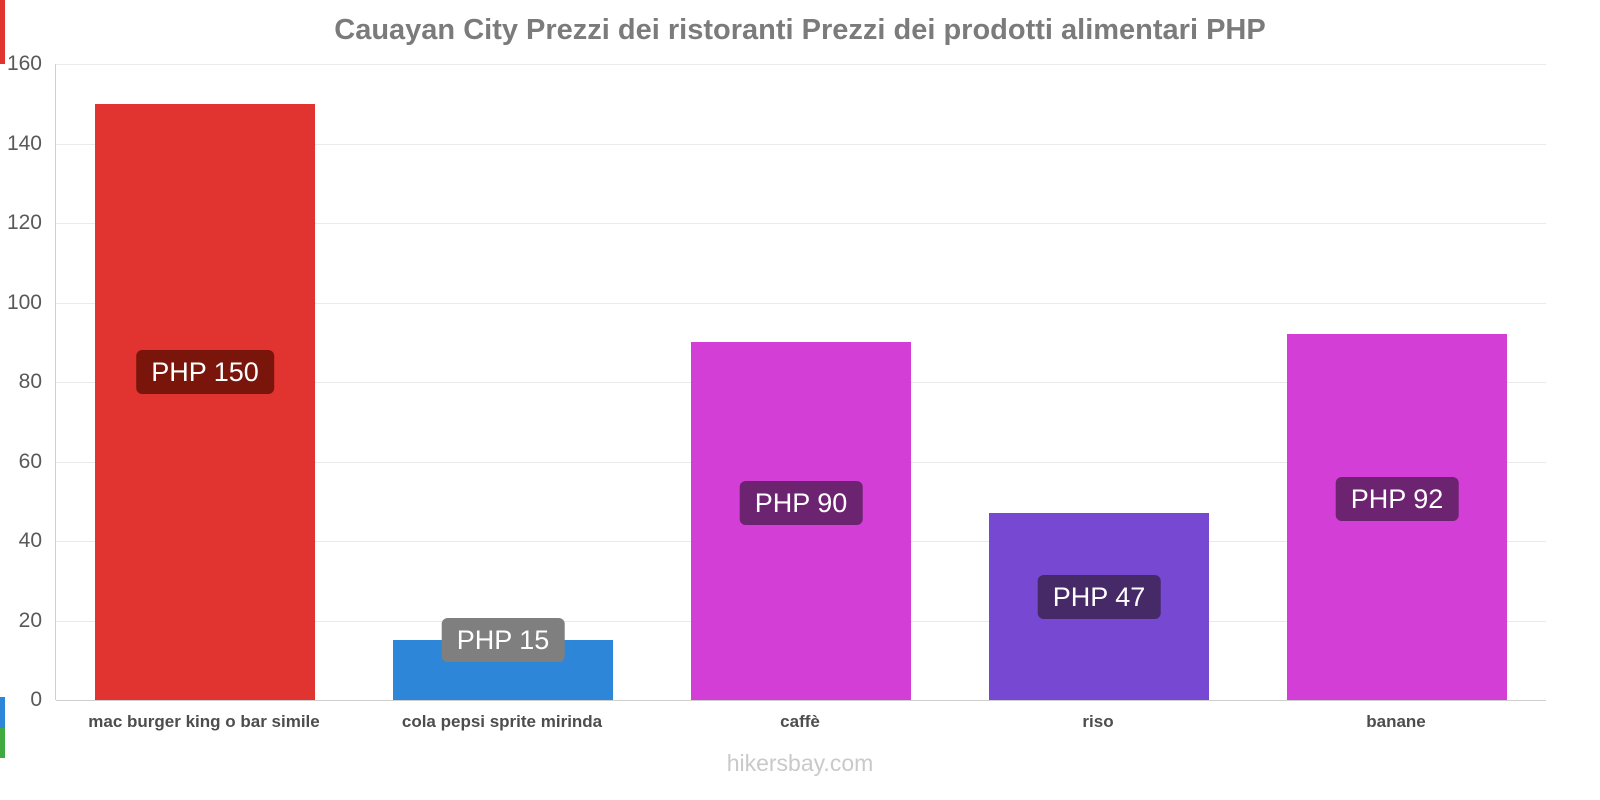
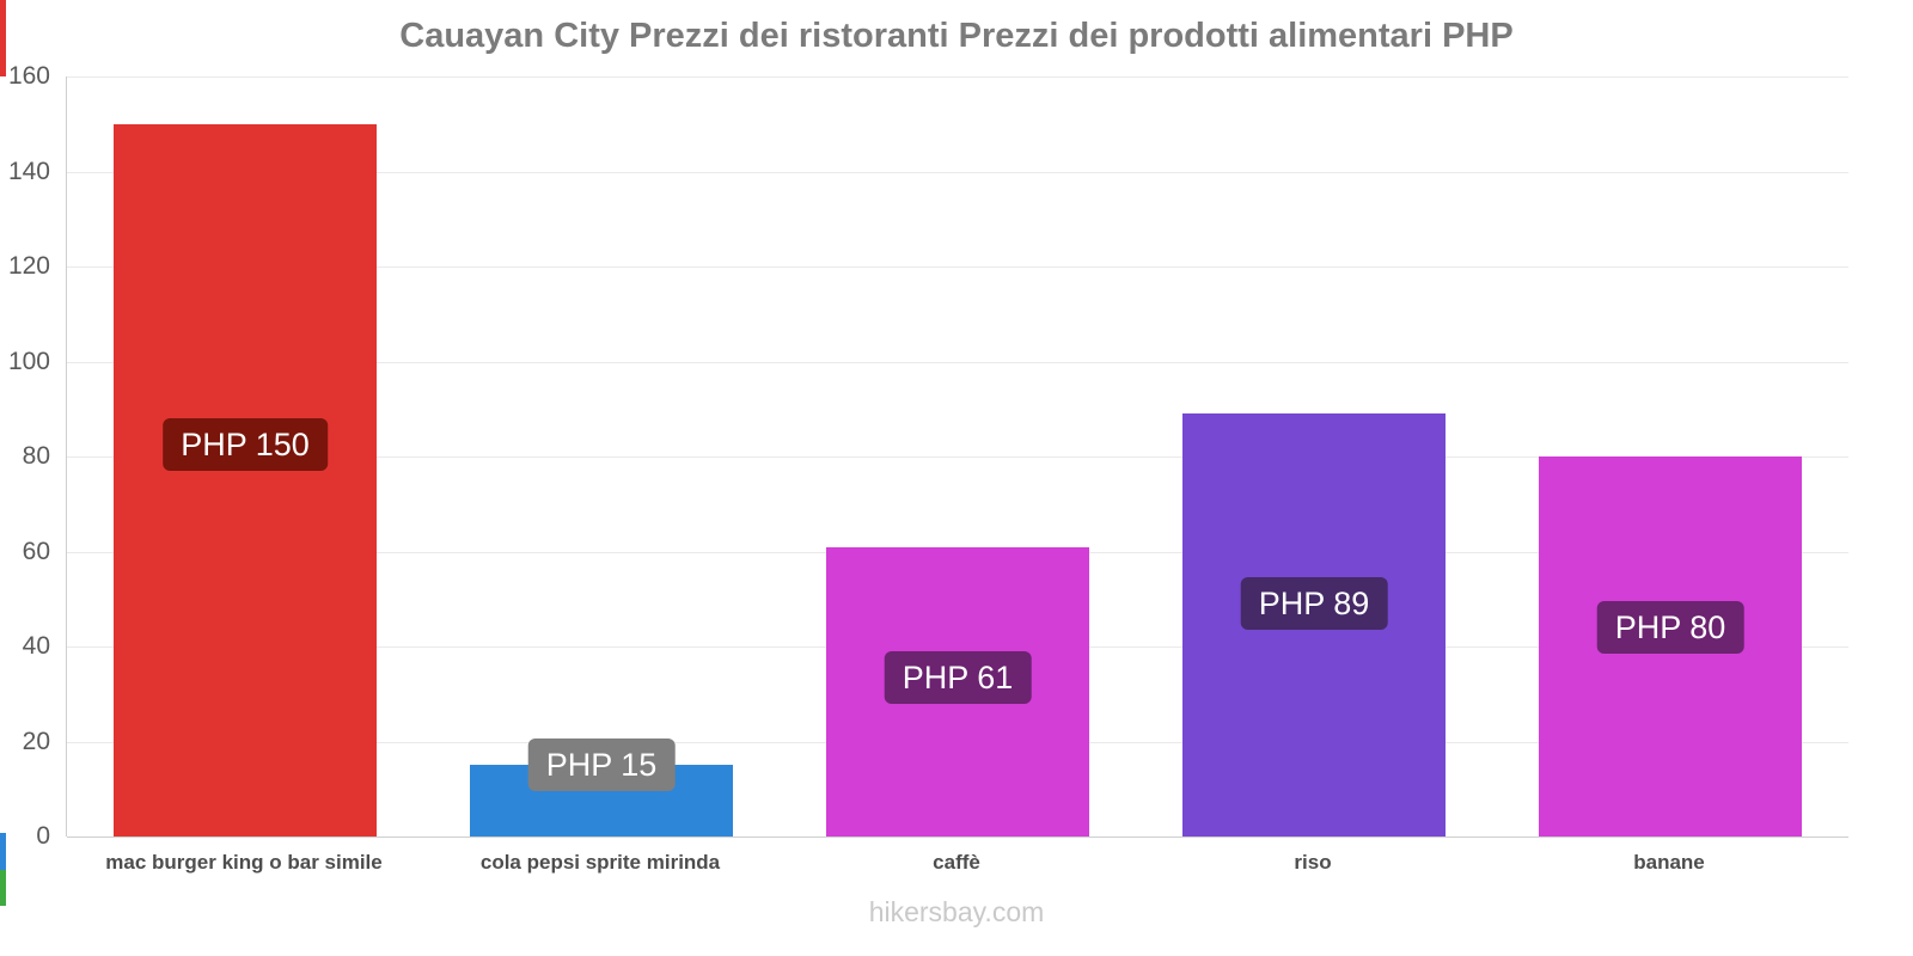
caffè: 90 -> 61
riso: 47 -> 89
banane: 92 -> 80
